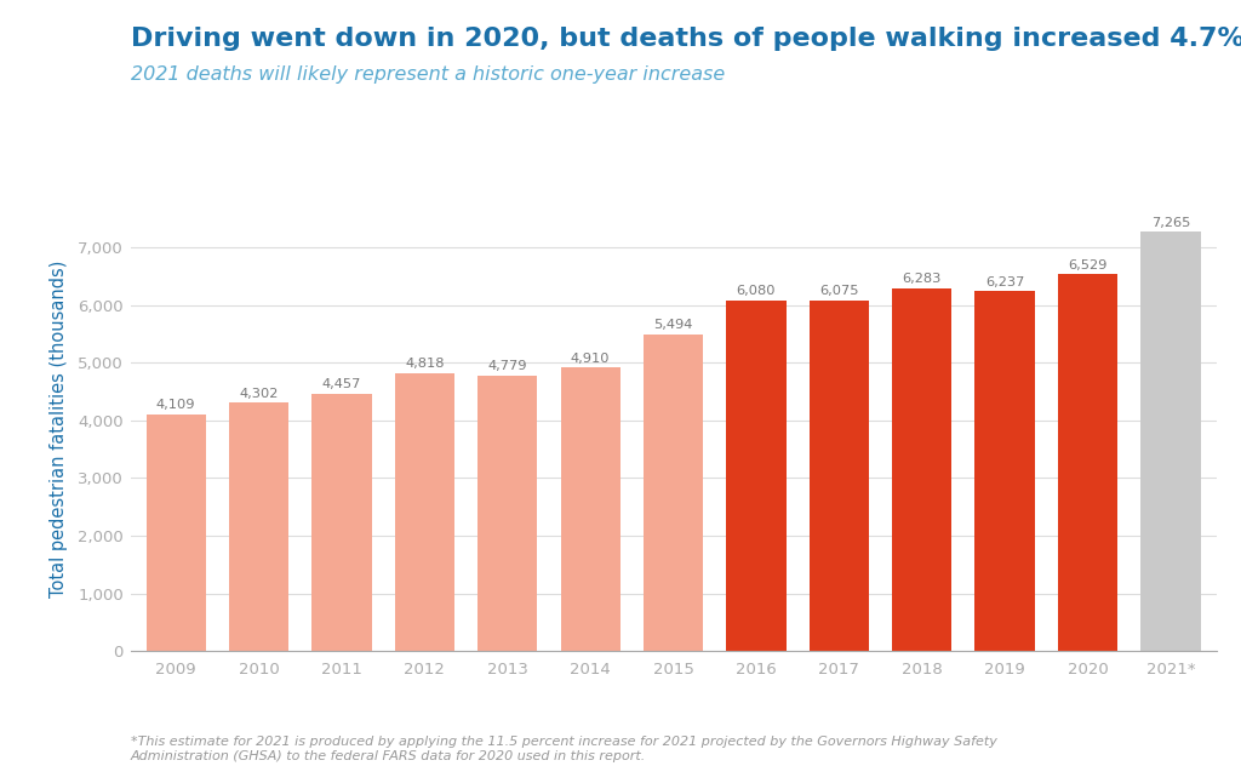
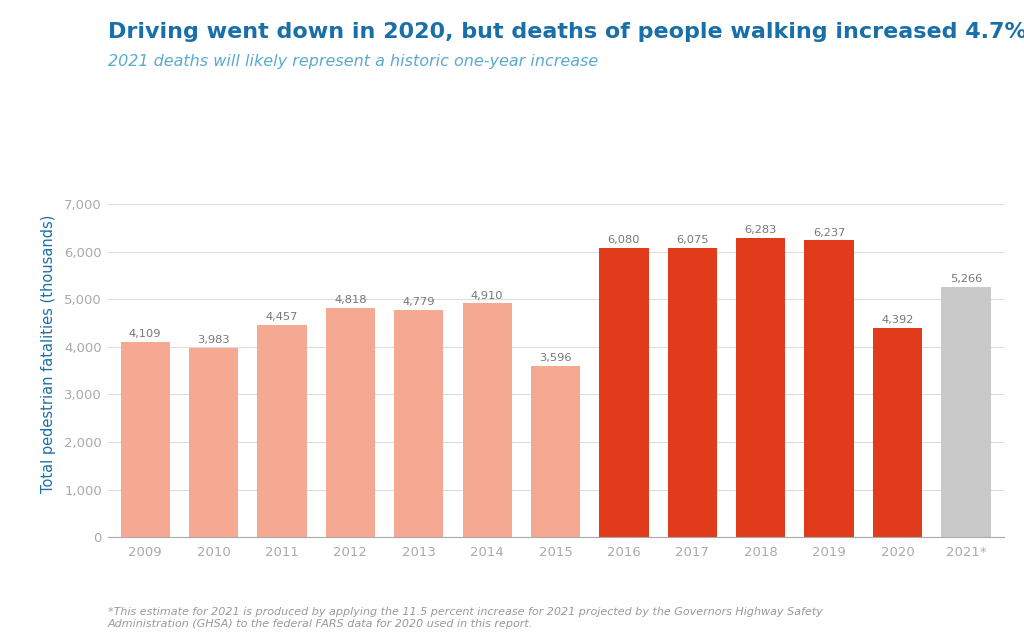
2010: 4,302 -> 3,983
2015: 5,494 -> 3,596
2020: 6,529 -> 4,392
2021*: 7,265 -> 5,266
